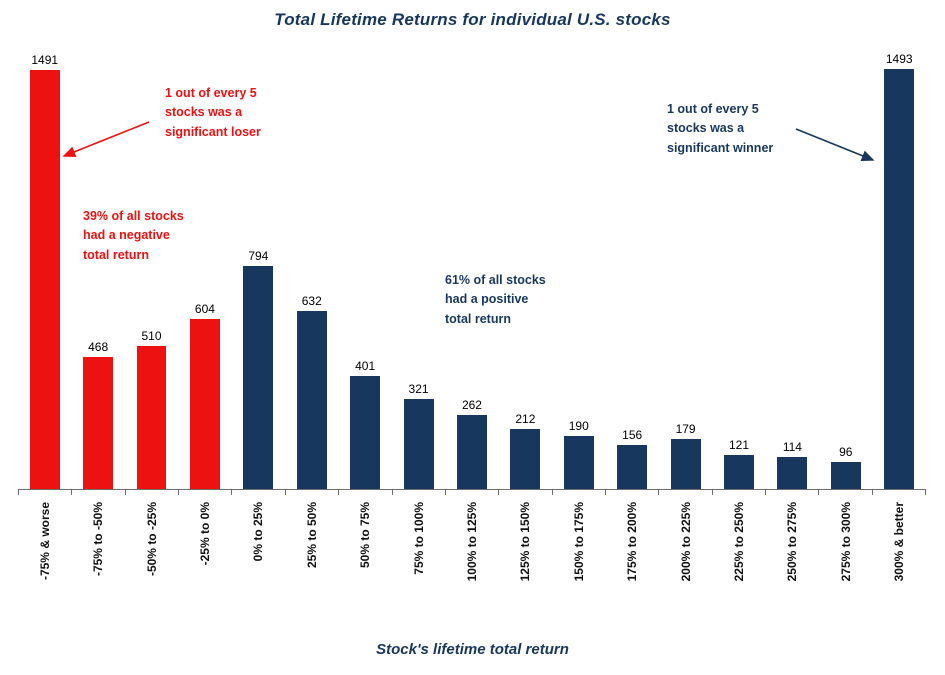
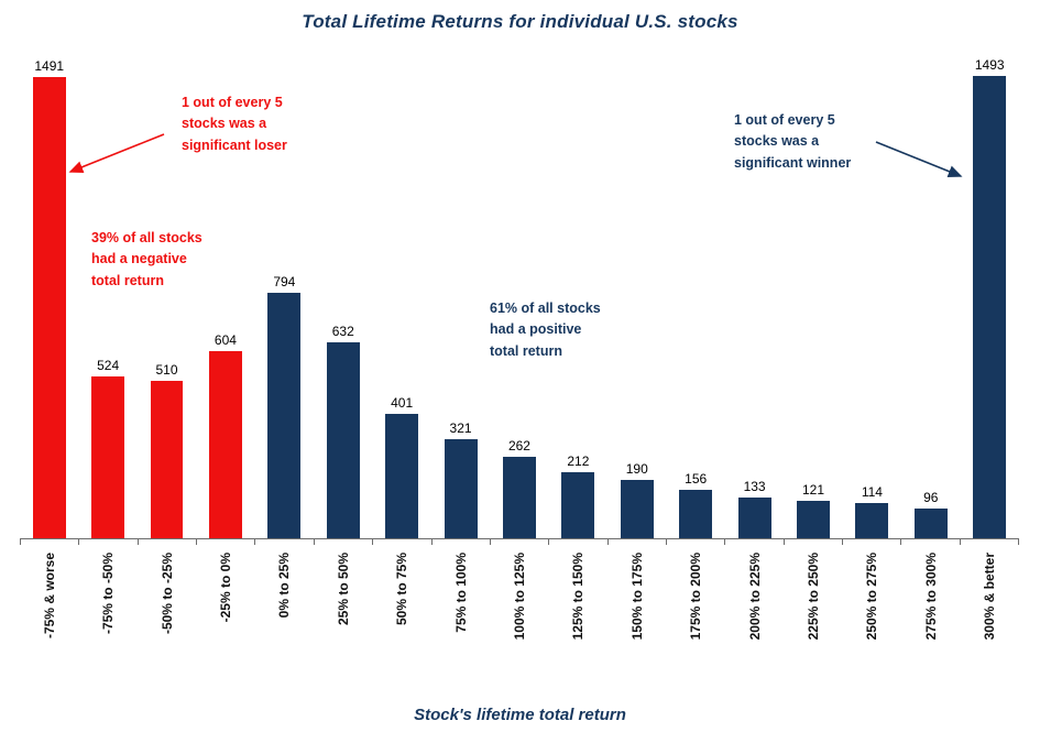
-75% to -50%: 468 -> 524
200% to 225%: 179 -> 133
